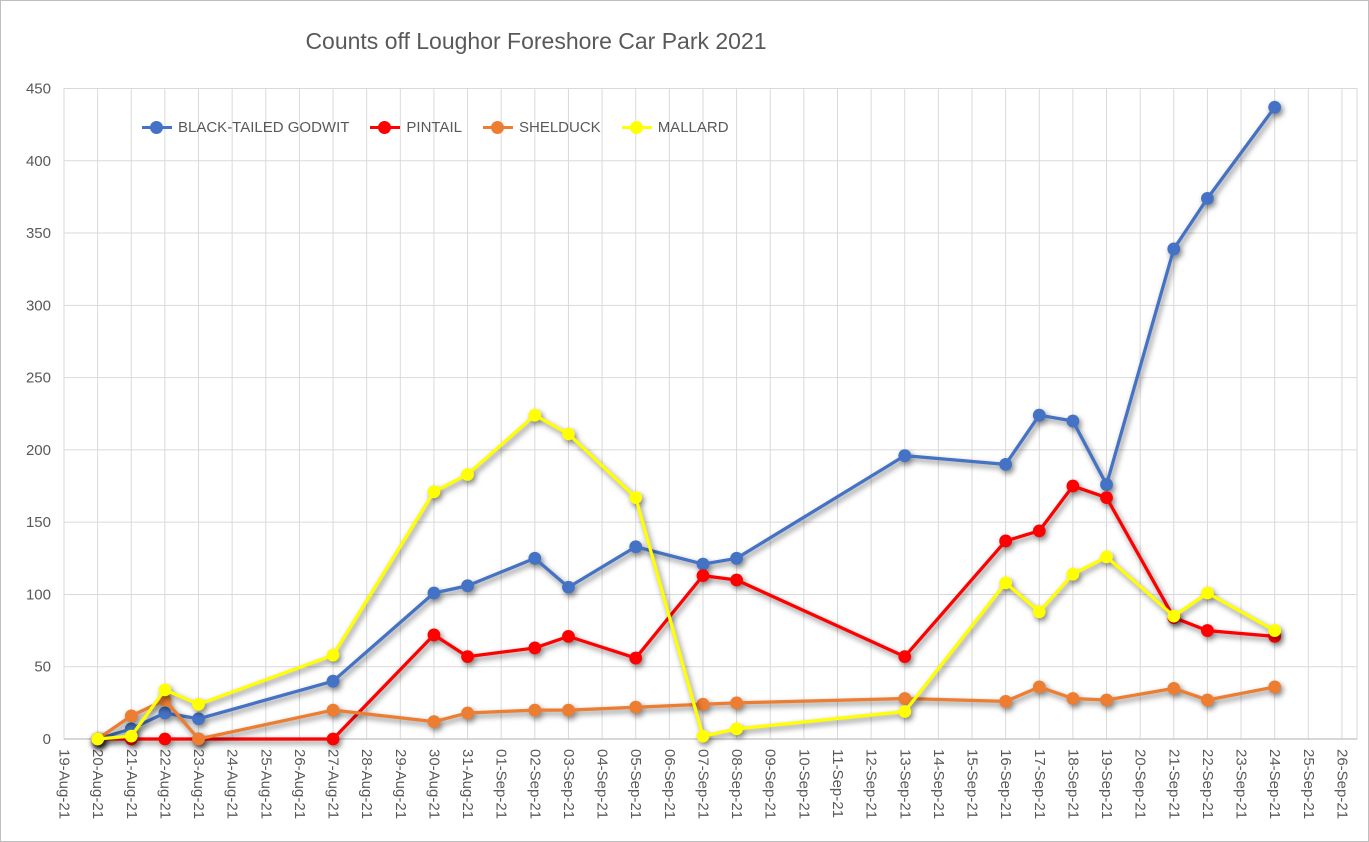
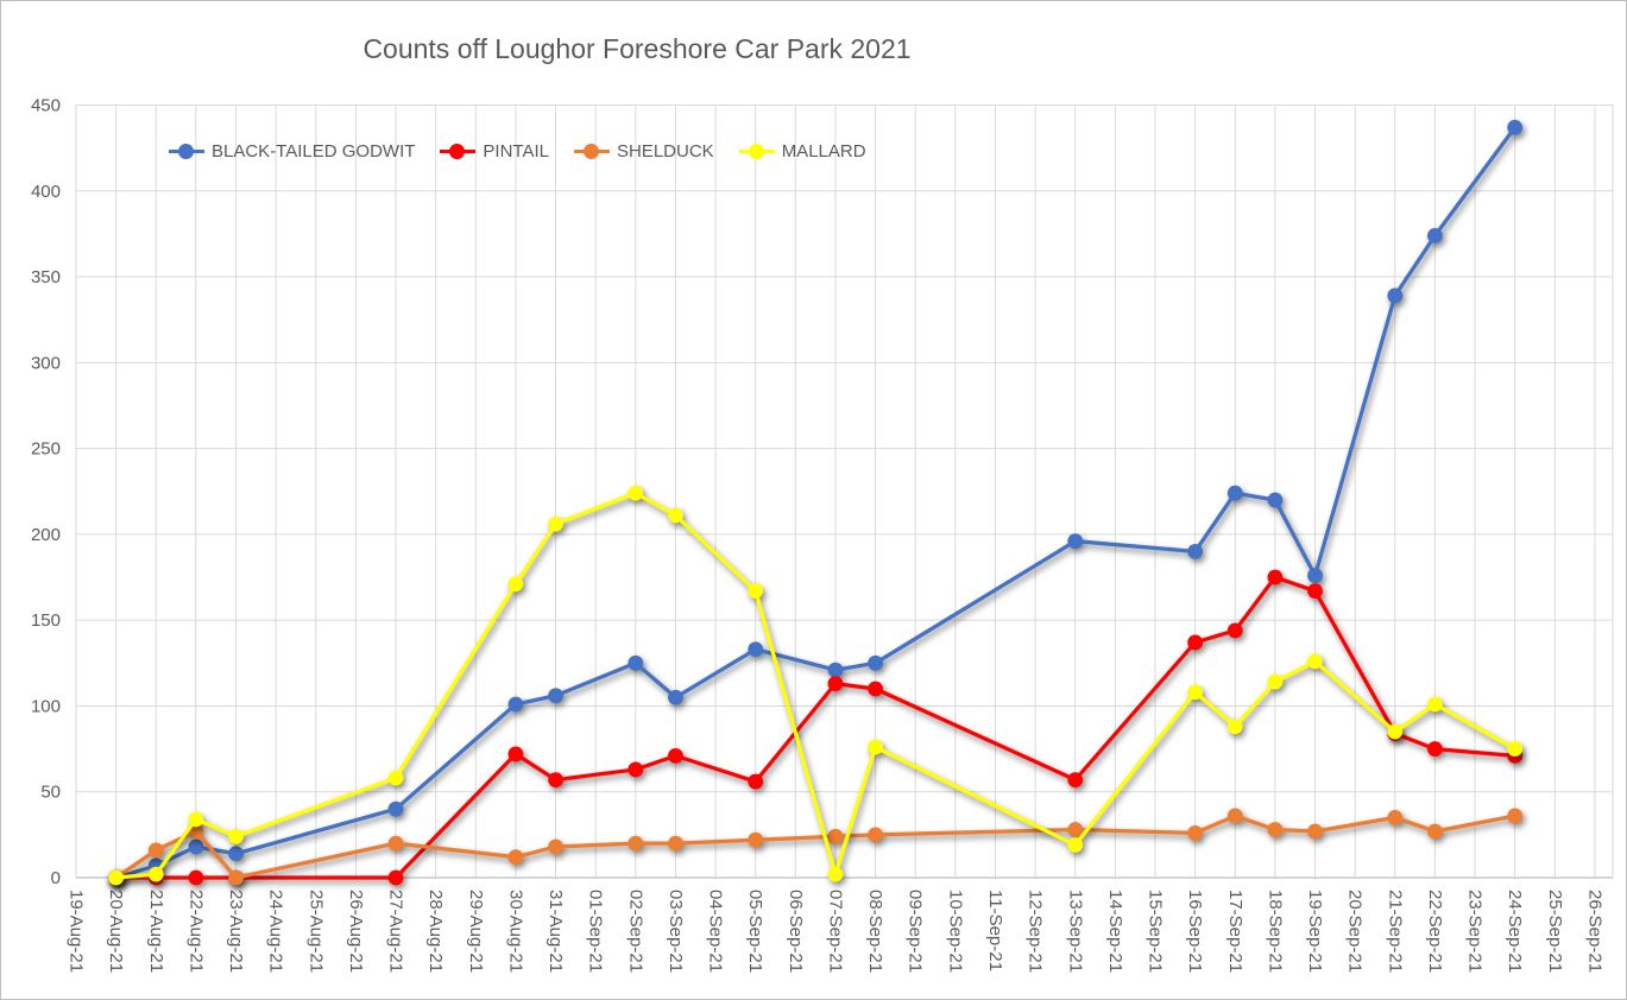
MALLARD/31-Aug-21: 183 -> 206
MALLARD/08-Sep-21: 7 -> 76
